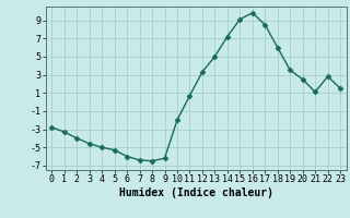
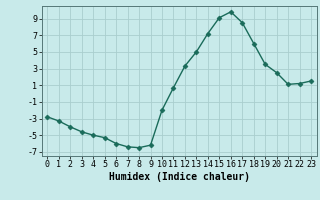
22: 2.8 -> 1.2
